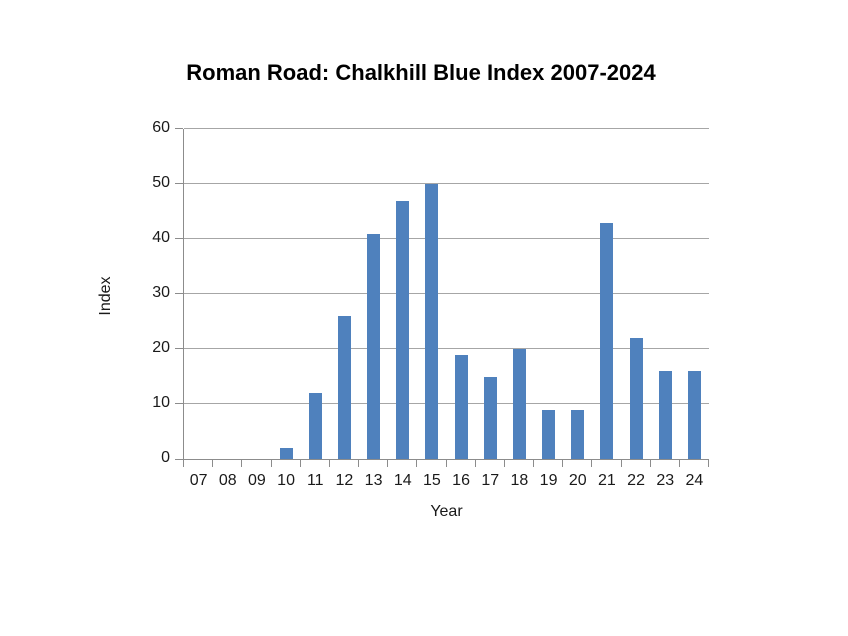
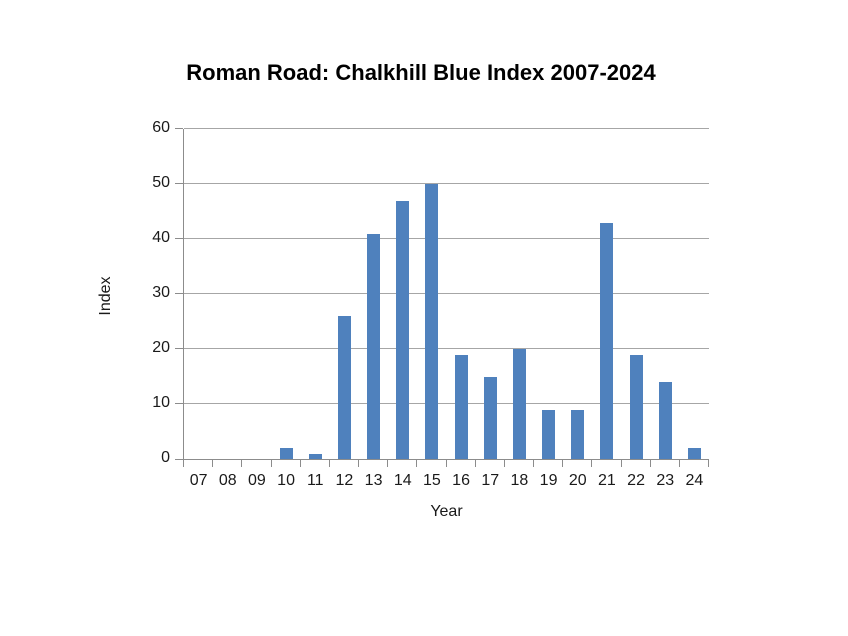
11: 12 -> 1
22: 22 -> 19
23: 16 -> 14
24: 16 -> 2
